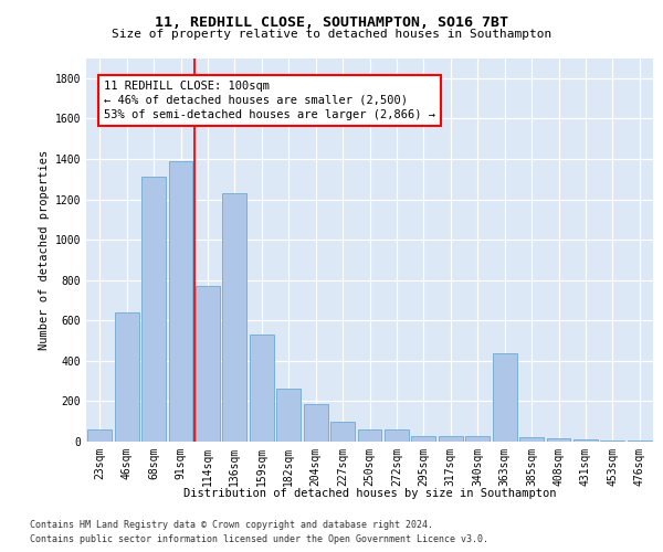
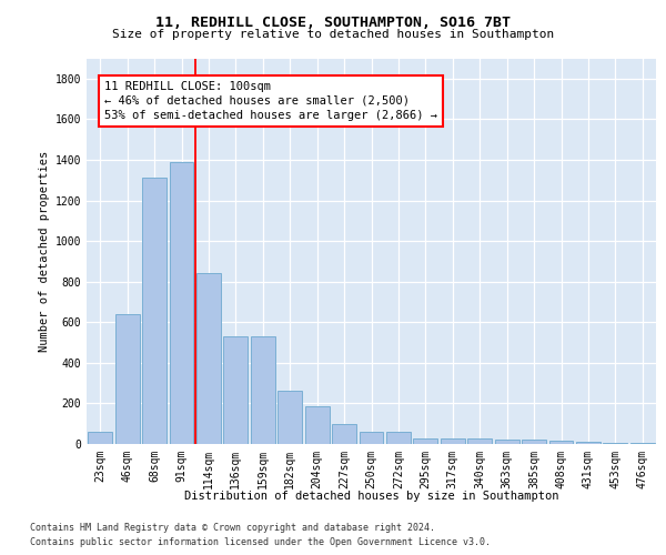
114sqm: 770 -> 840
136sqm: 1230 -> 530
363sqm: 440 -> 20
